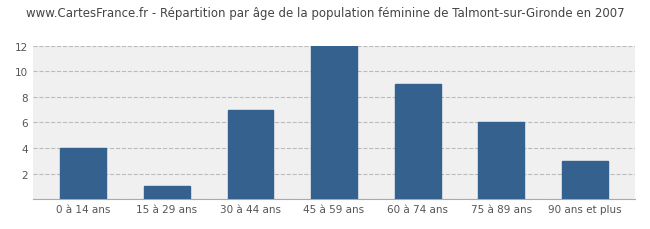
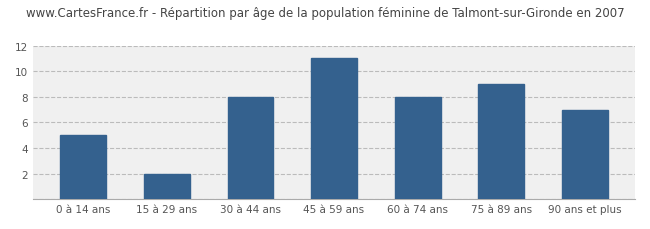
0 à 14 ans: 4 -> 5
15 à 29 ans: 1 -> 2
30 à 44 ans: 7 -> 8
45 à 59 ans: 12 -> 11
60 à 74 ans: 9 -> 8
75 à 89 ans: 6 -> 9
90 ans et plus: 3 -> 7
